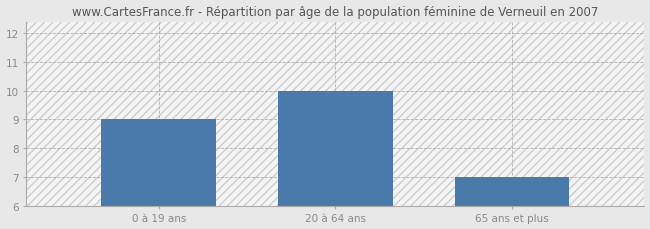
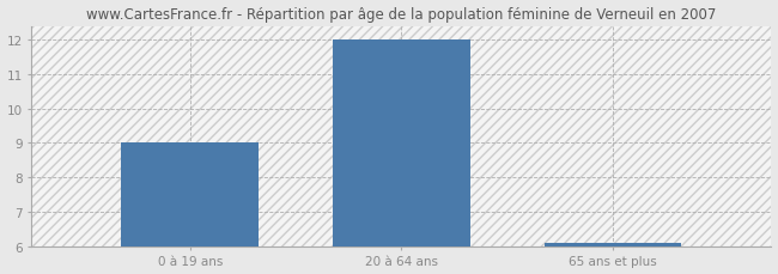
20 à 64 ans: 10.0 -> 12.0
65 ans et plus: 7.0 -> 6.1
